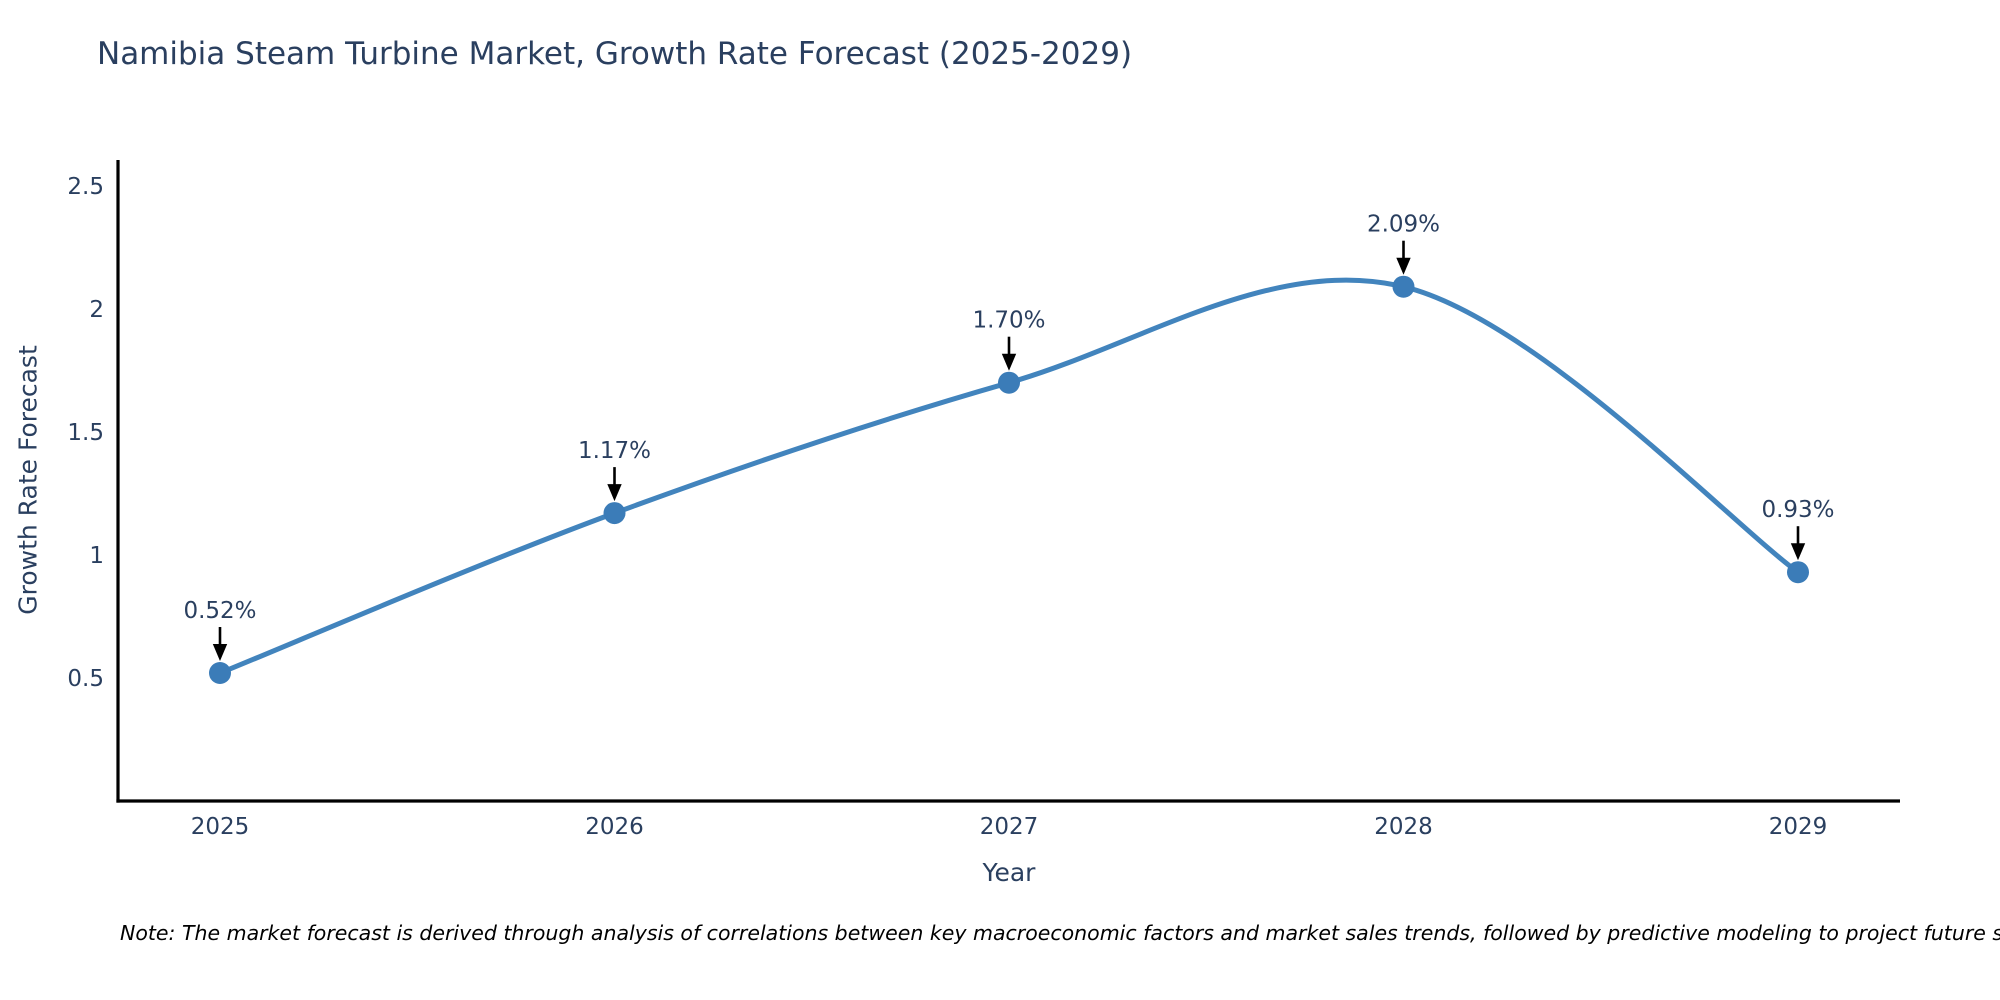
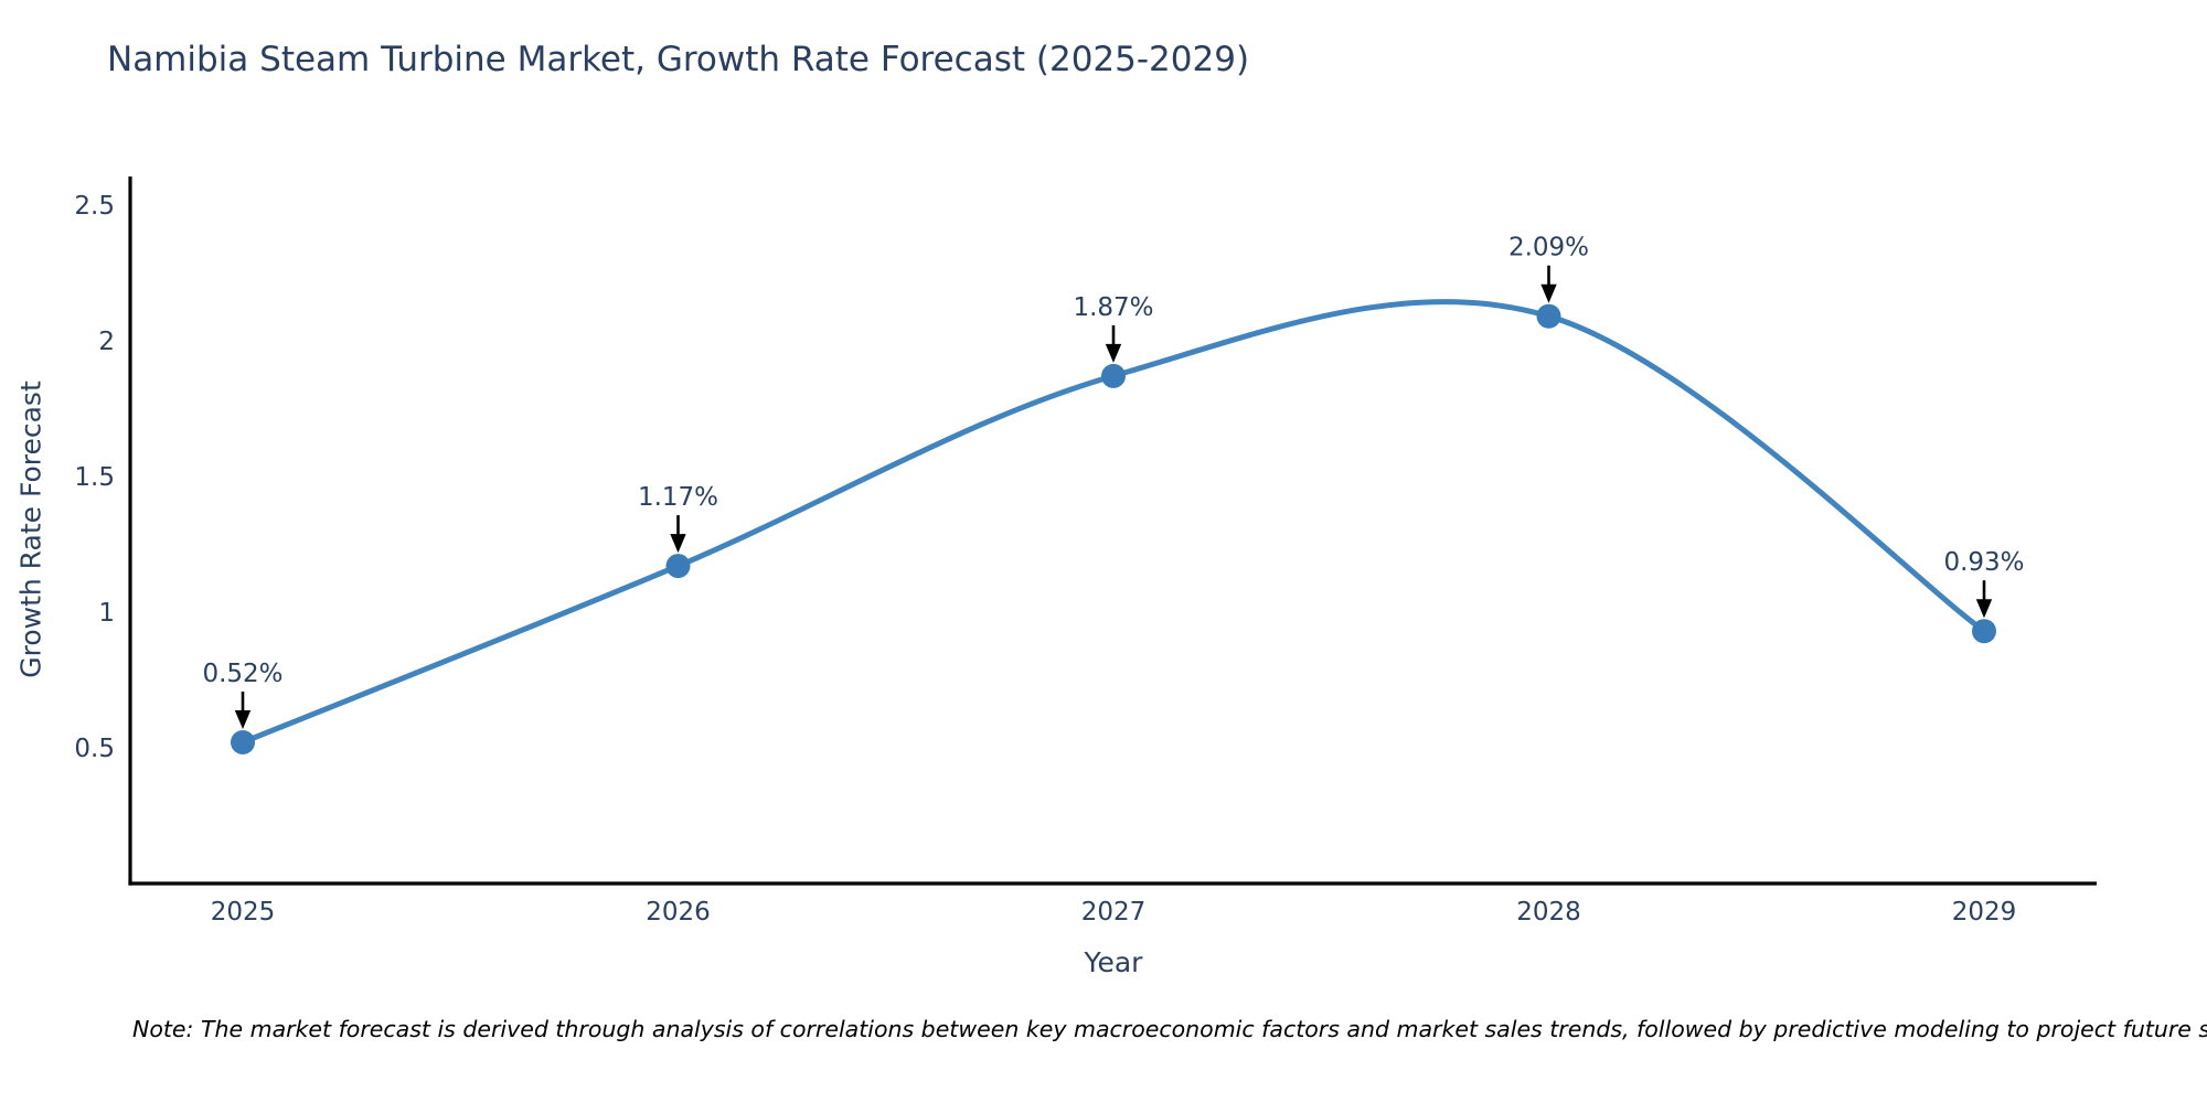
2027: 1.70% -> 1.87%
